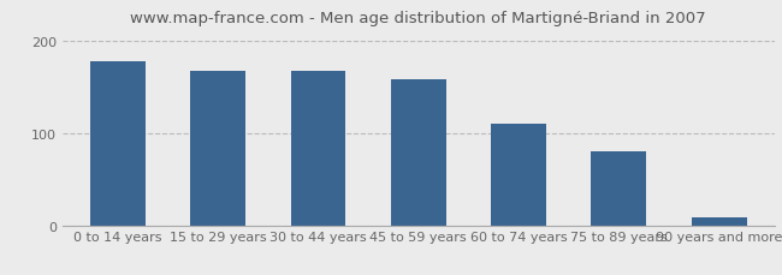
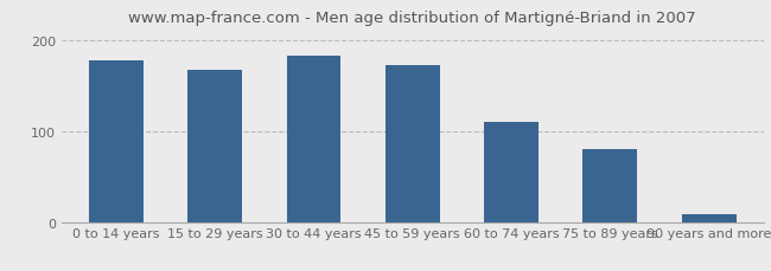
30 to 44 years: 168 -> 183
45 to 59 years: 158 -> 173
